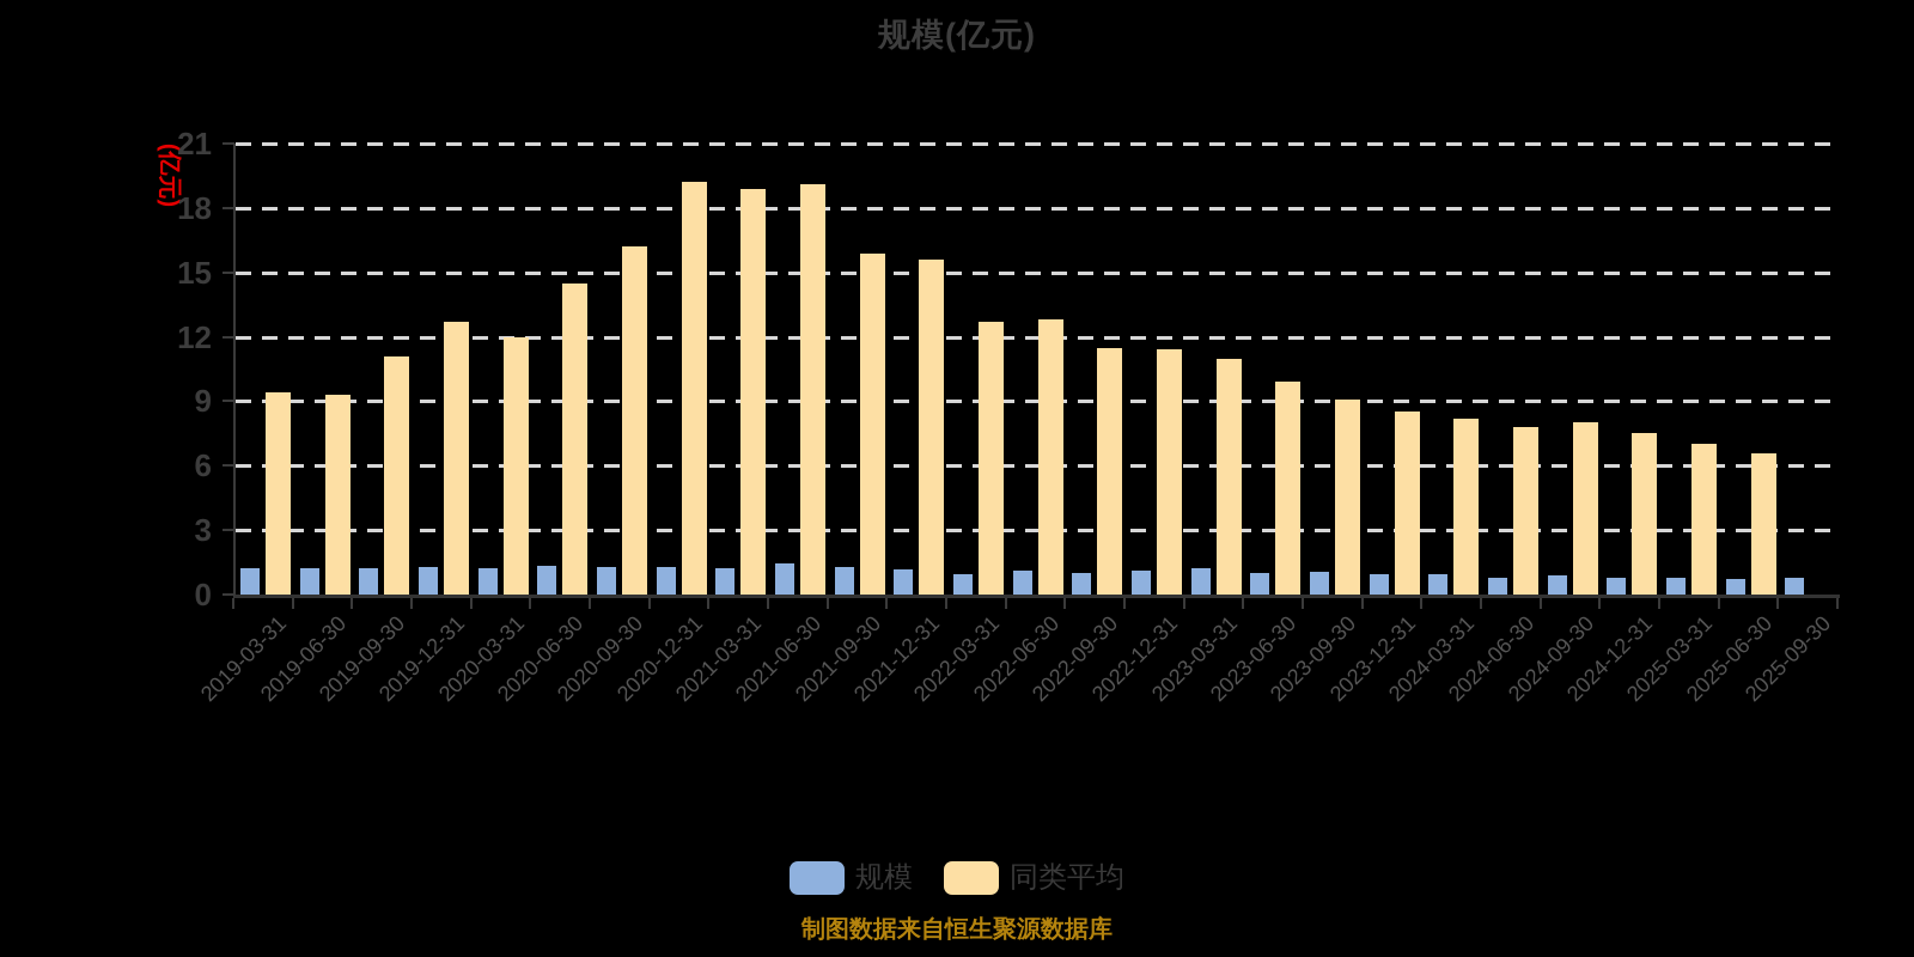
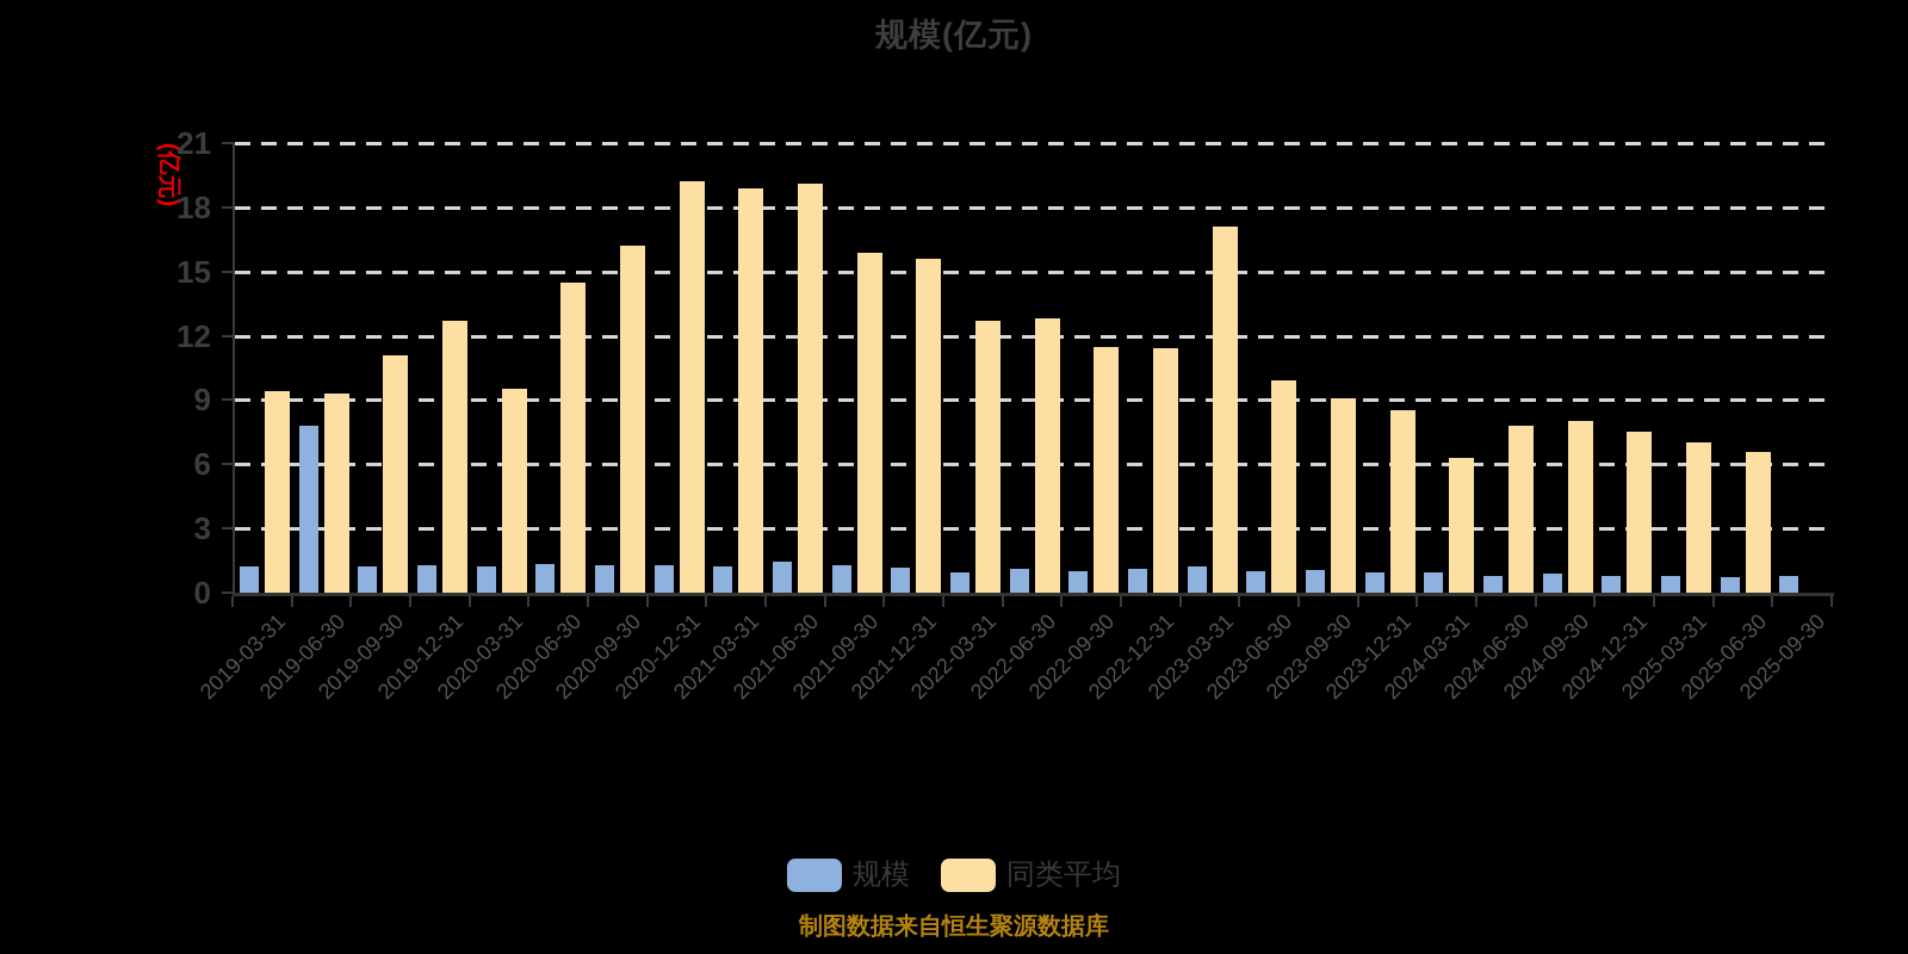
规模/2019-06-30: 1.2 -> 7.8
同类平均/2020-03-31: 12.0 -> 9.5
同类平均/2023-03-31: 11.0 -> 17.1
同类平均/2024-03-31: 8.2 -> 6.3
